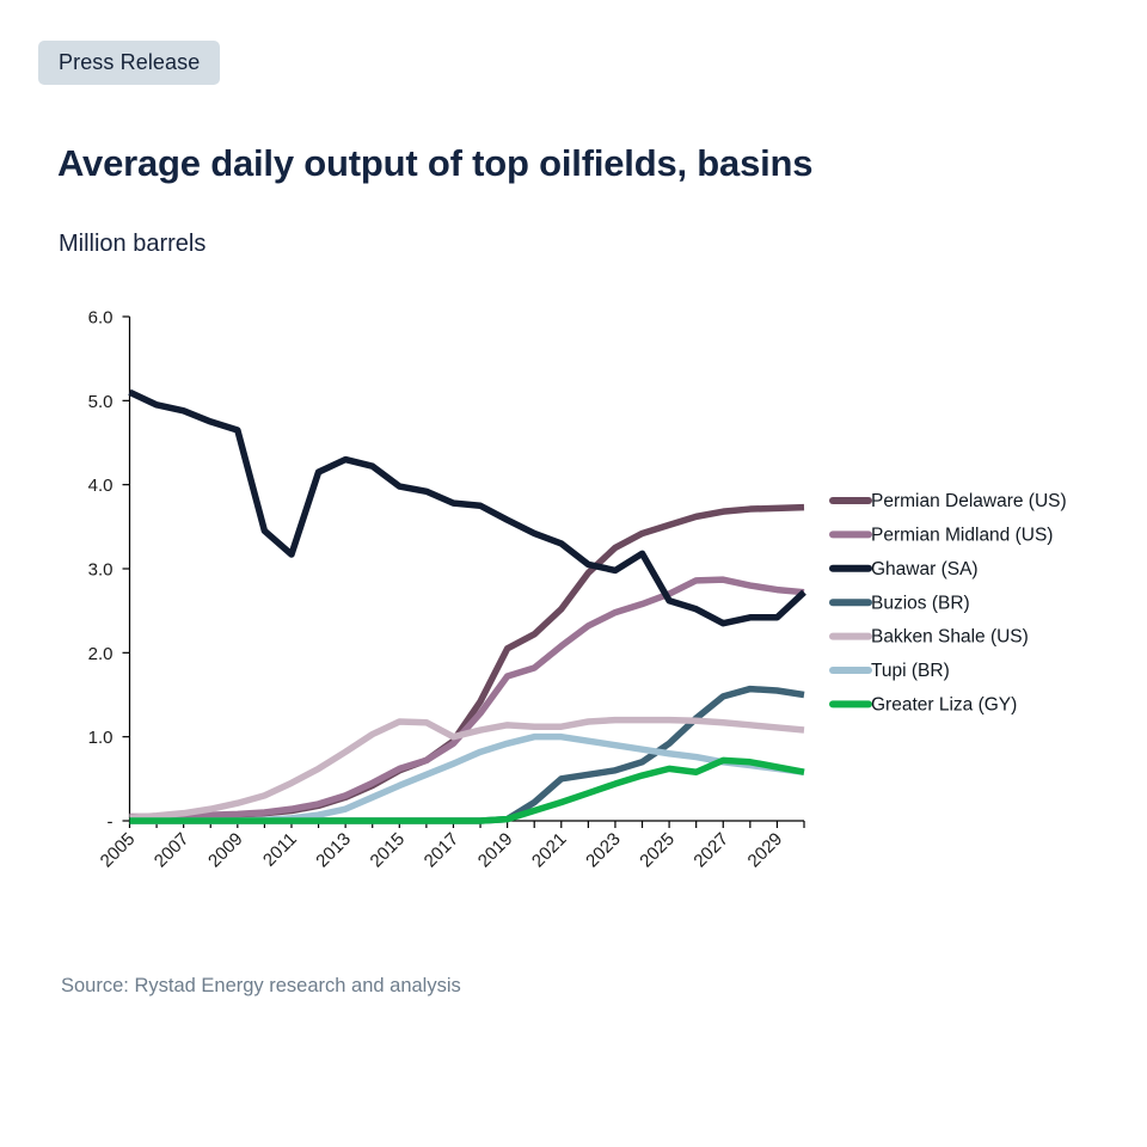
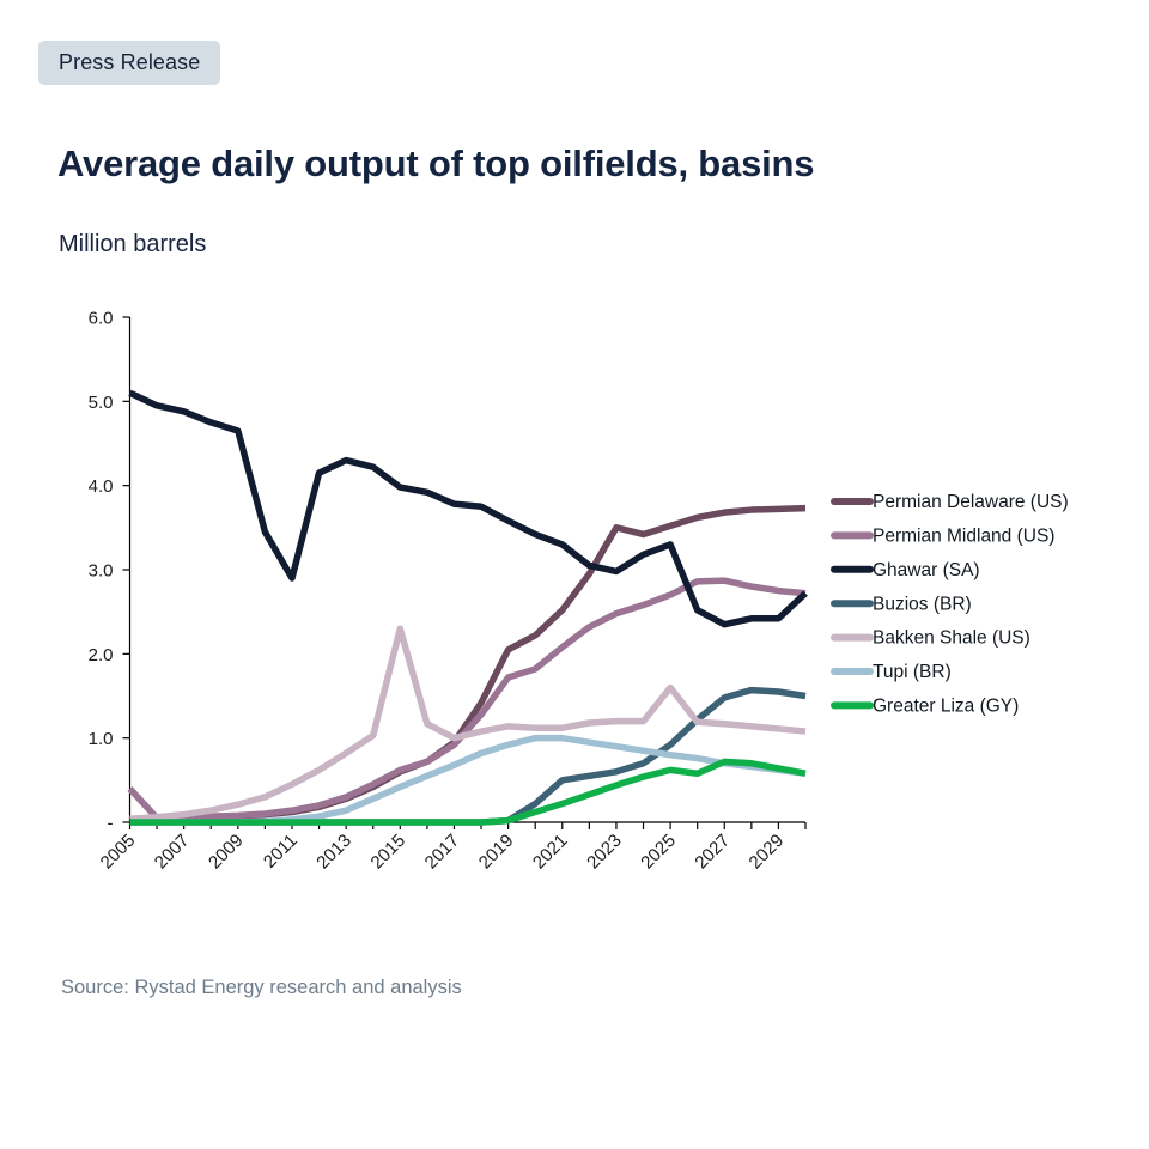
Permian Midland (US)/2005: 0.1 -> 0.4
Ghawar (SA)/2011: 3.2 -> 2.9
Bakken Shale (US)/2015: 1.2 -> 2.3
Permian Delaware (US)/2023: 3.2 -> 3.5
Ghawar (SA)/2025: 2.6 -> 3.3
Bakken Shale (US)/2025: 1.2 -> 1.6
